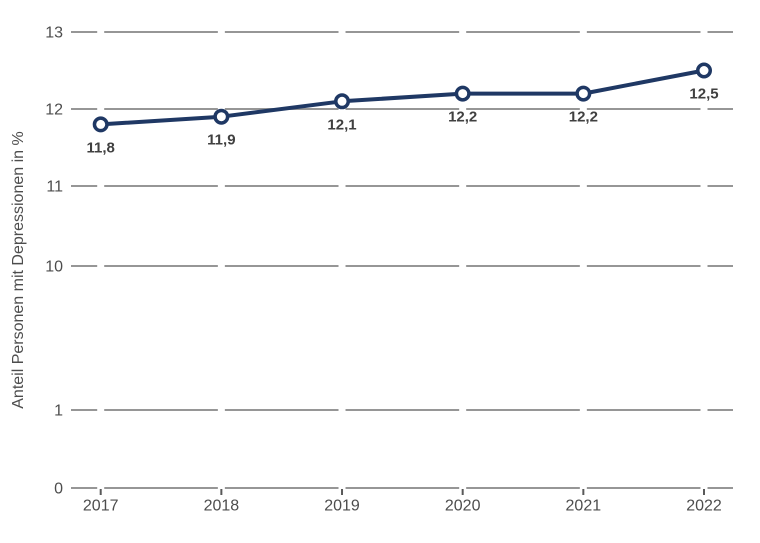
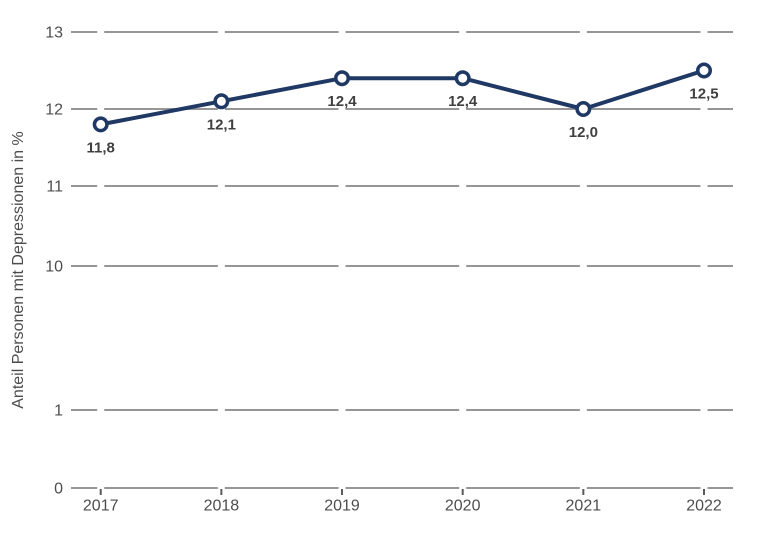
2018: 11,9 -> 12,1
2019: 12,1 -> 12,4
2020: 12,2 -> 12,4
2021: 12,2 -> 12,0
